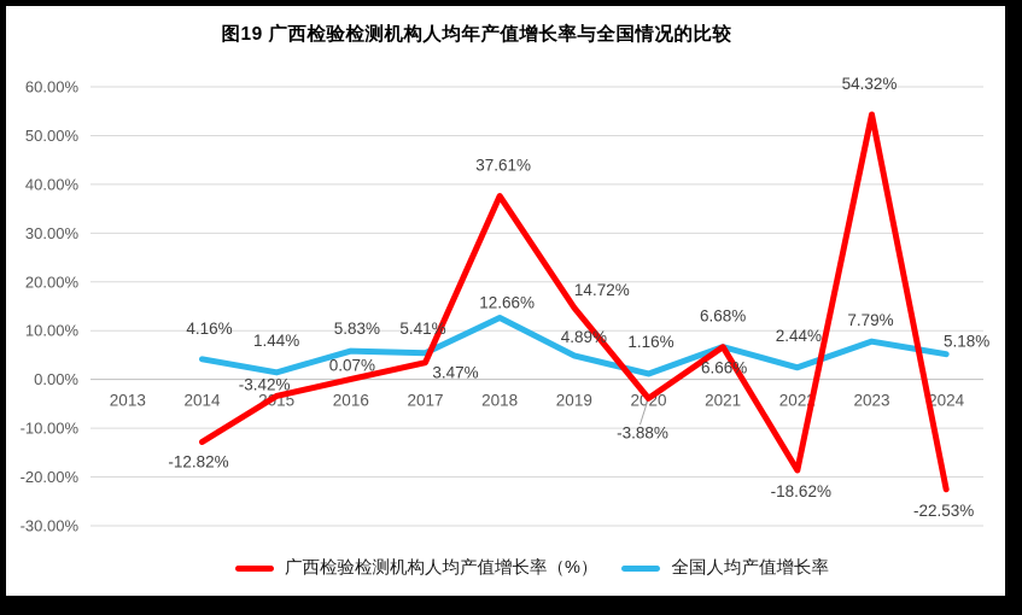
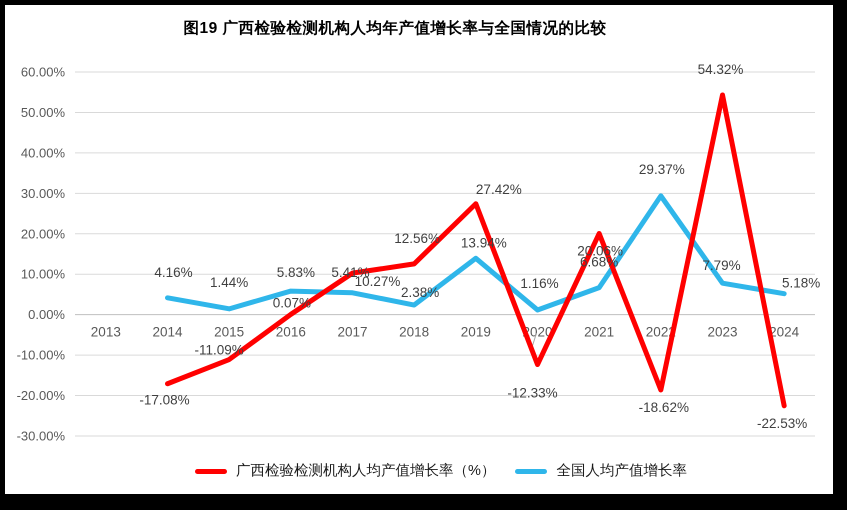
广西检验检测机构人均产值增长率（%）/2014: -12.82% -> -17.08%
广西检验检测机构人均产值增长率（%）/2015: -3.42% -> -11.09%
广西检验检测机构人均产值增长率（%）/2017: 3.47% -> 10.27%
广西检验检测机构人均产值增长率（%）/2018: 37.61% -> 12.56%
全国人均产值增长率/2018: 12.66% -> 2.38%
广西检验检测机构人均产值增长率（%）/2019: 14.72% -> 27.42%
全国人均产值增长率/2019: 4.89% -> 13.94%
广西检验检测机构人均产值增长率（%）/2020: -3.88% -> -12.33%
广西检验检测机构人均产值增长率（%）/2021: 6.66% -> 20.06%
全国人均产值增长率/2022: 2.44% -> 29.37%
